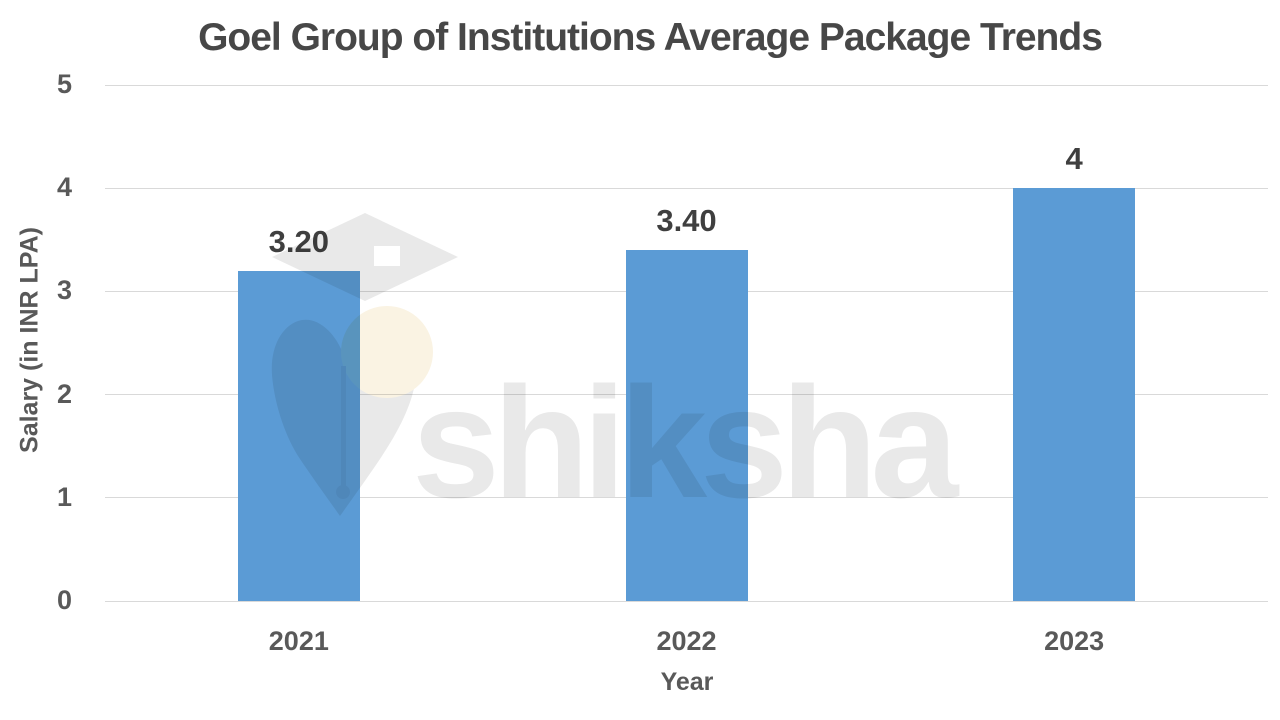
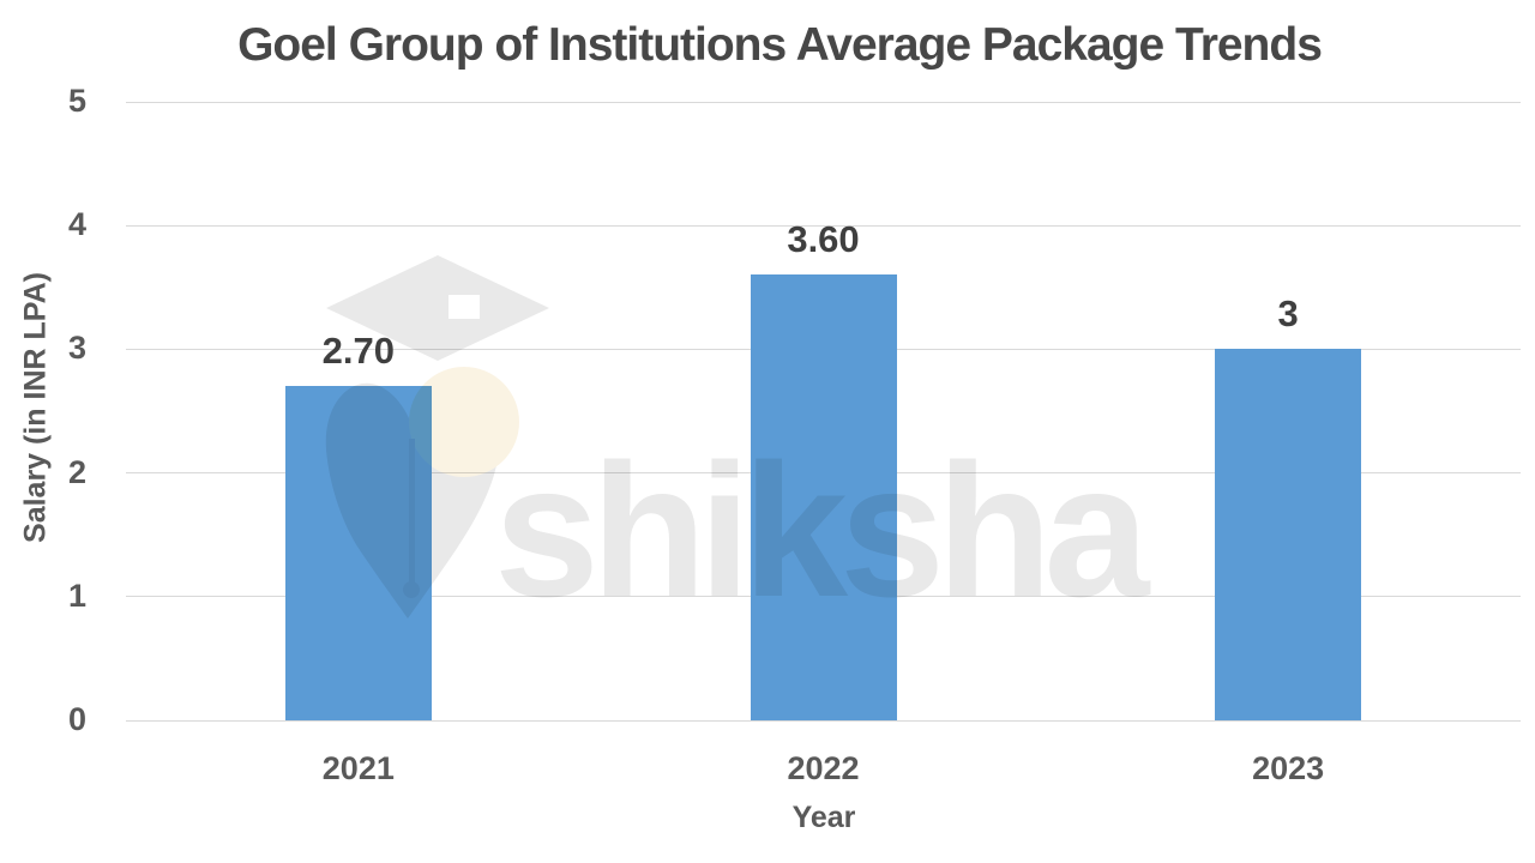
2021: 3.20 -> 2.70
2022: 3.40 -> 3.60
2023: 4 -> 3
